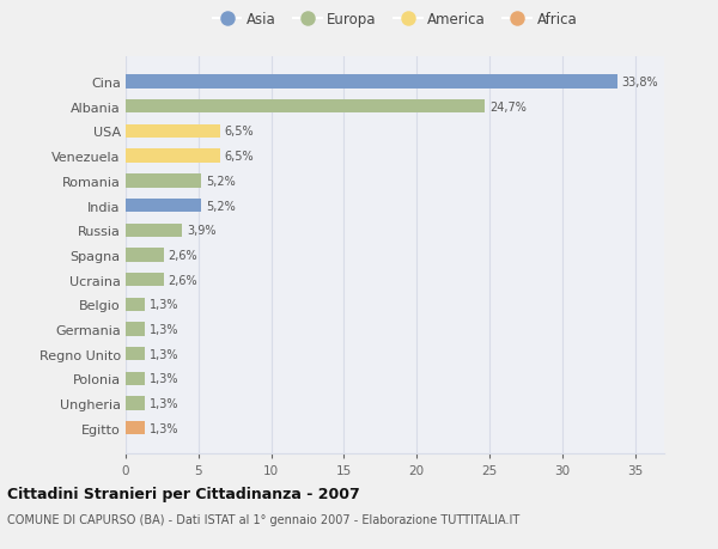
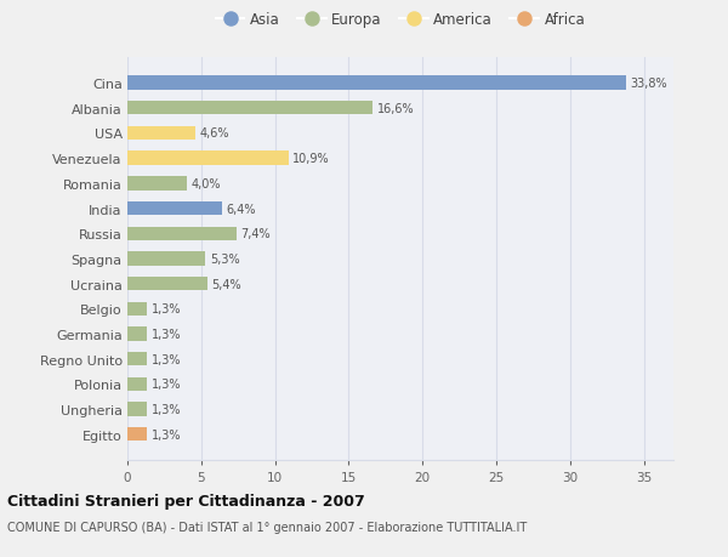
Albania: 24,7% -> 16,6%
USA: 6,5% -> 4,6%
Venezuela: 6,5% -> 10,9%
Romania: 5,2% -> 4,0%
India: 5,2% -> 6,4%
Russia: 3,9% -> 7,4%
Spagna: 2,6% -> 5,3%
Ucraina: 2,6% -> 5,4%
